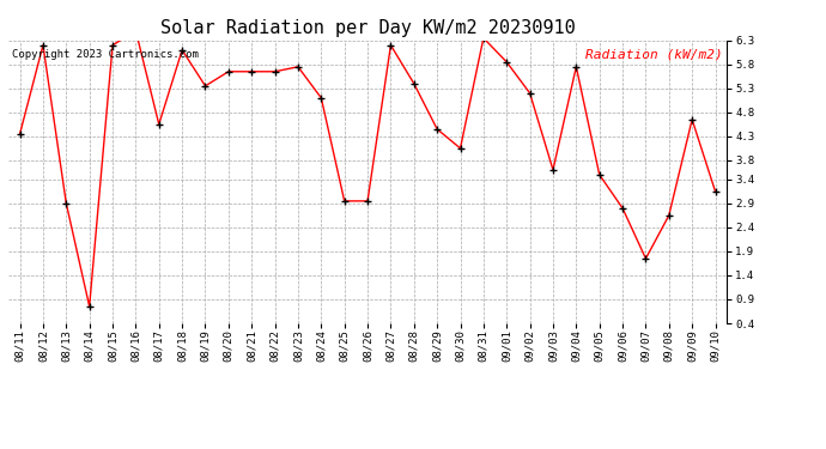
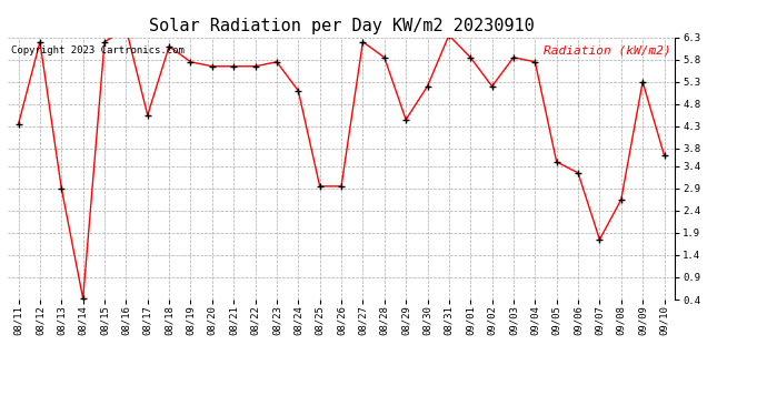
08/14: 0.75 -> 0.42
08/19: 5.35 -> 5.75
08/28: 5.40 -> 5.85
08/30: 4.05 -> 5.20
09/03: 3.60 -> 5.85
09/06: 2.80 -> 3.25
09/09: 4.65 -> 5.30
09/10: 3.15 -> 3.65
